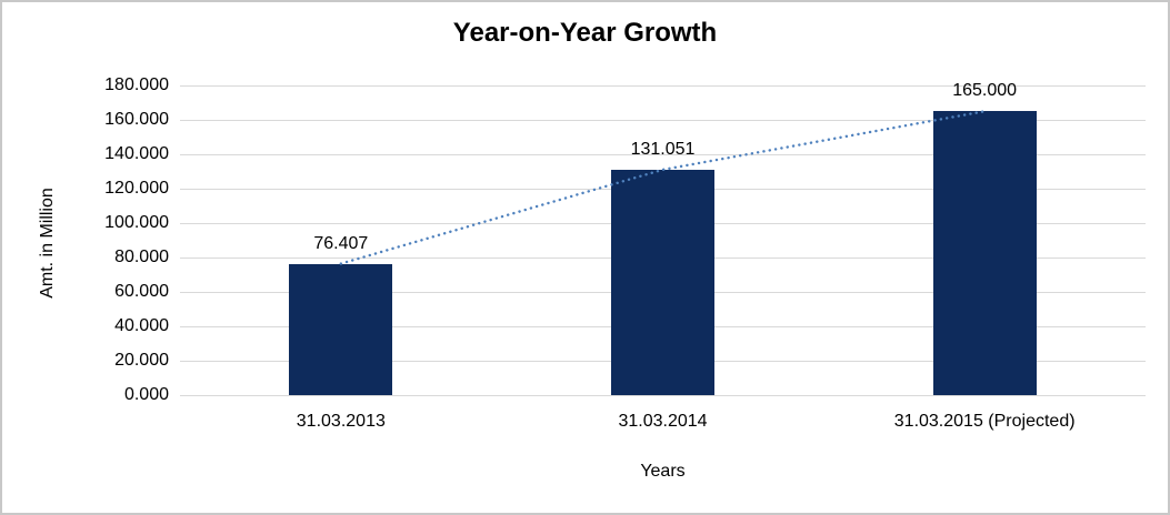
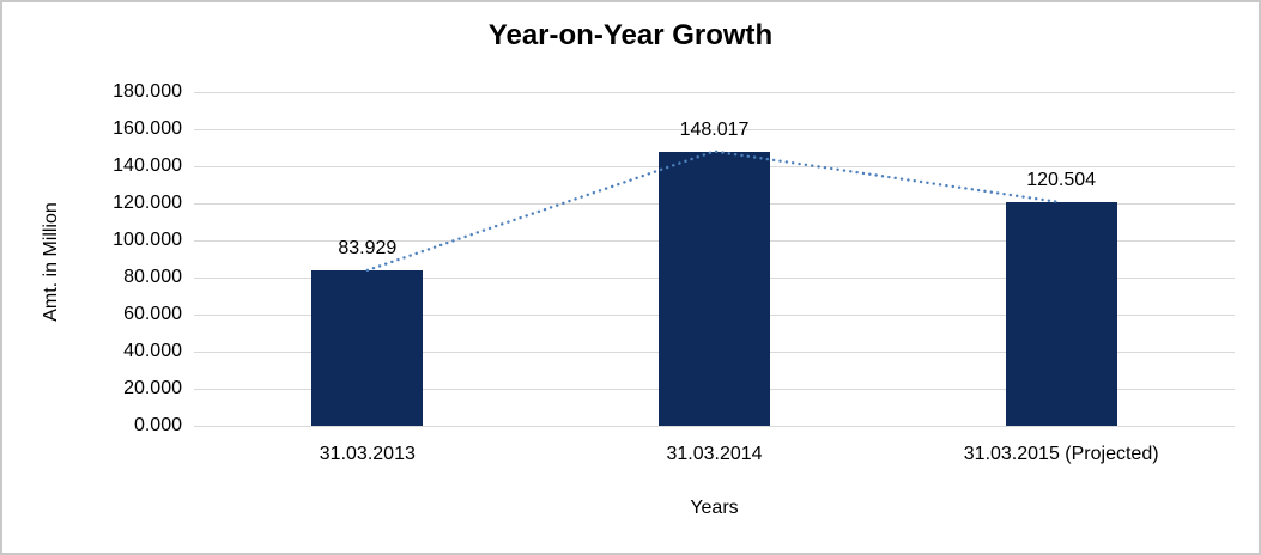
31.03.2013: 76.407 -> 83.929
31.03.2014: 131.051 -> 148.017
31.03.2015 (Projected): 165.000 -> 120.504
